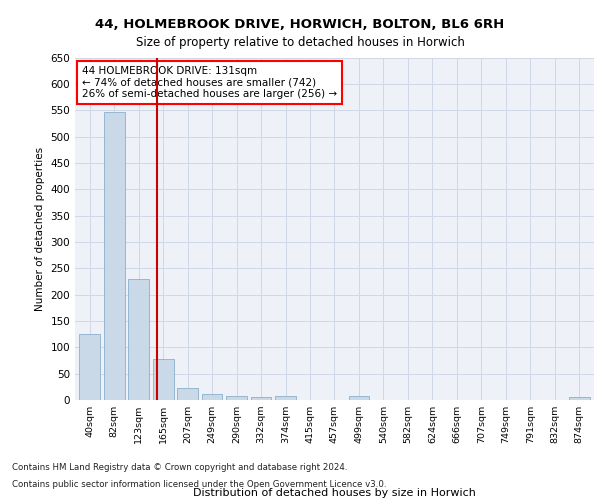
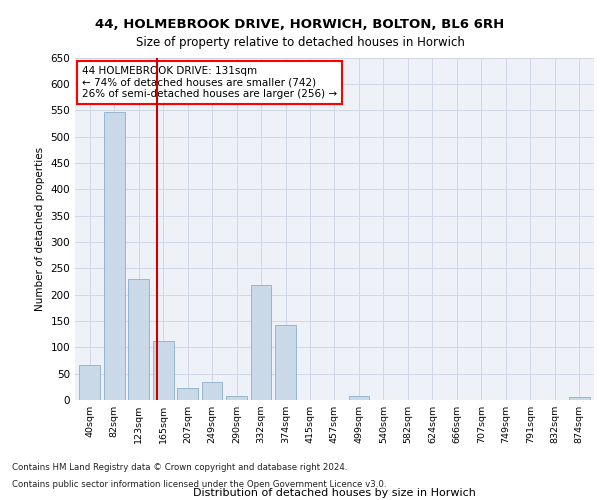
40sqm: 125 -> 66
165sqm: 77 -> 112
249sqm: 12 -> 34
332sqm: 6 -> 218
374sqm: 8 -> 142
